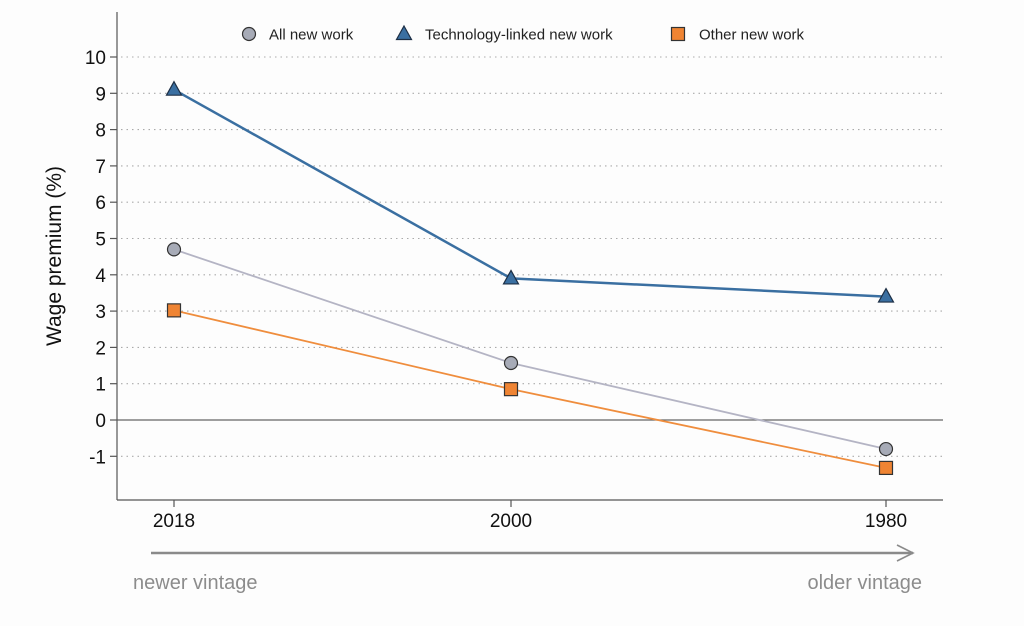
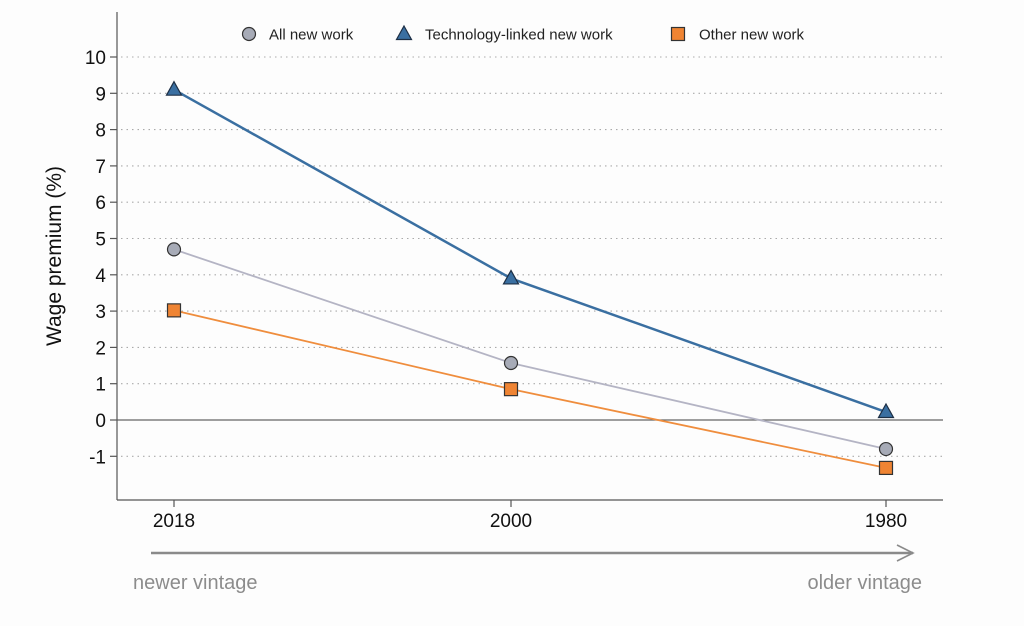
Technology-linked new work/1980: 3.4 -> 0.2
